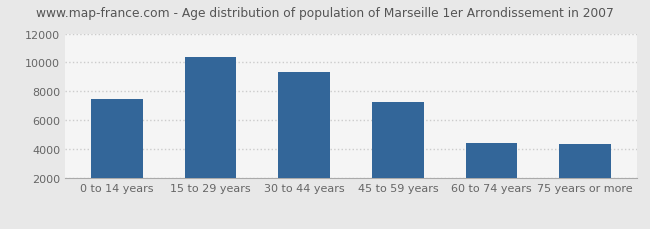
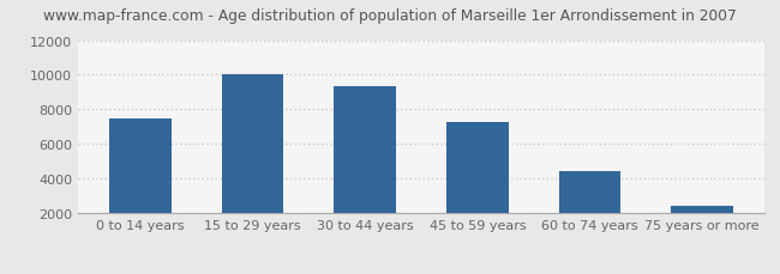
15 to 29 years: 10400 -> 10000
75 years or more: 4400 -> 2400
